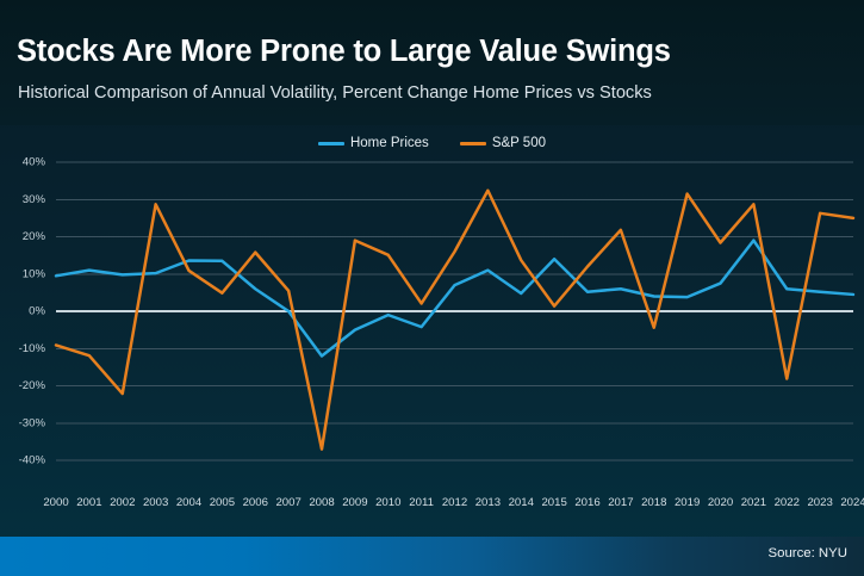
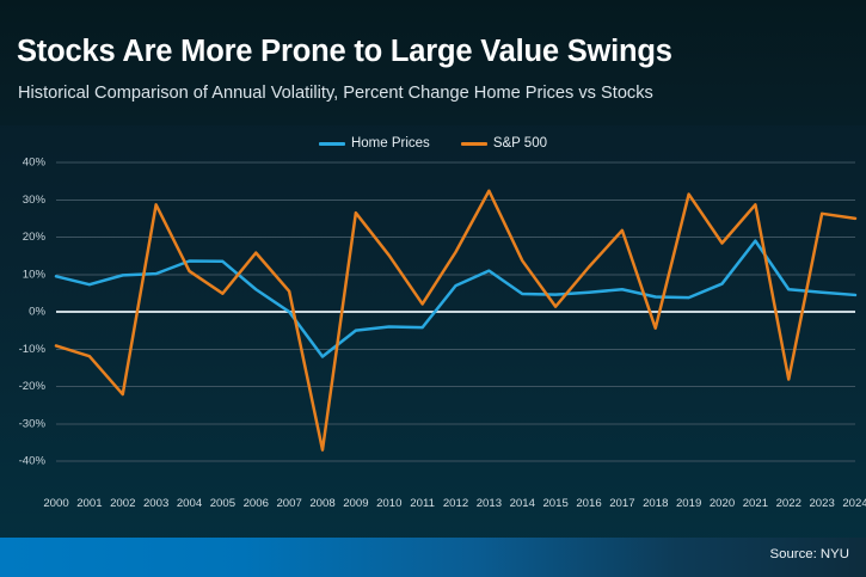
Home Prices/2001: 11% -> 7%
S&P 500/2009: 19% -> 26%
Home Prices/2010: -1% -> -4%
Home Prices/2015: 14% -> 5%
